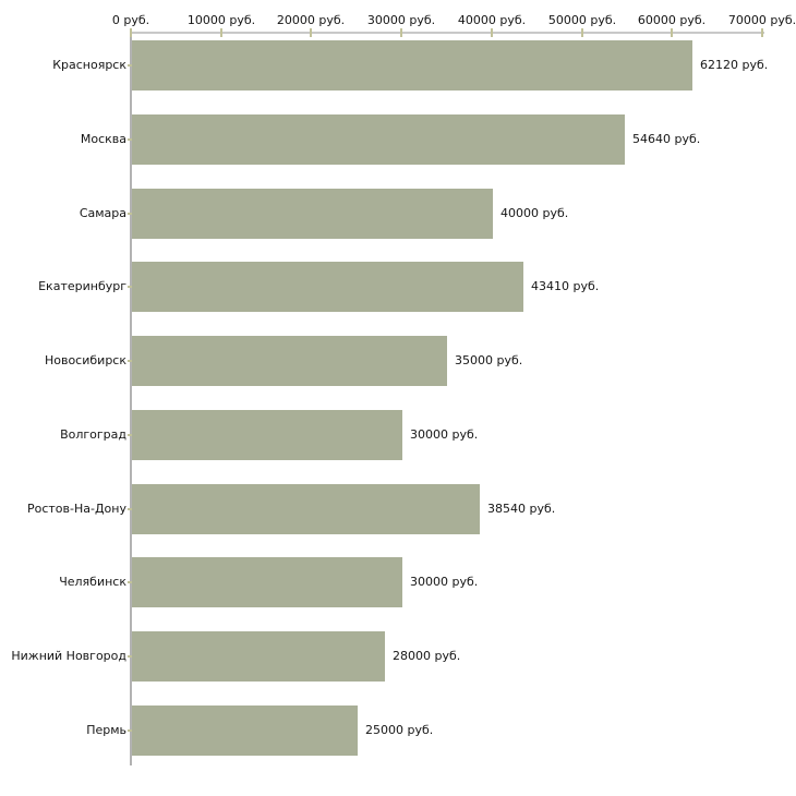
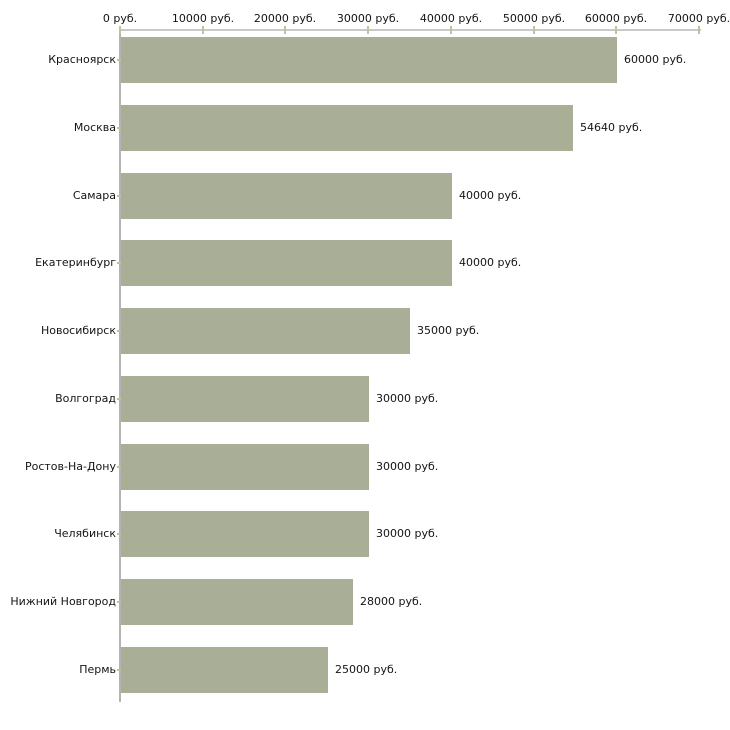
Красноярск: 62120 -> 60000
Екатеринбург: 43410 -> 40000
Ростов-На-Дону: 38540 -> 30000
